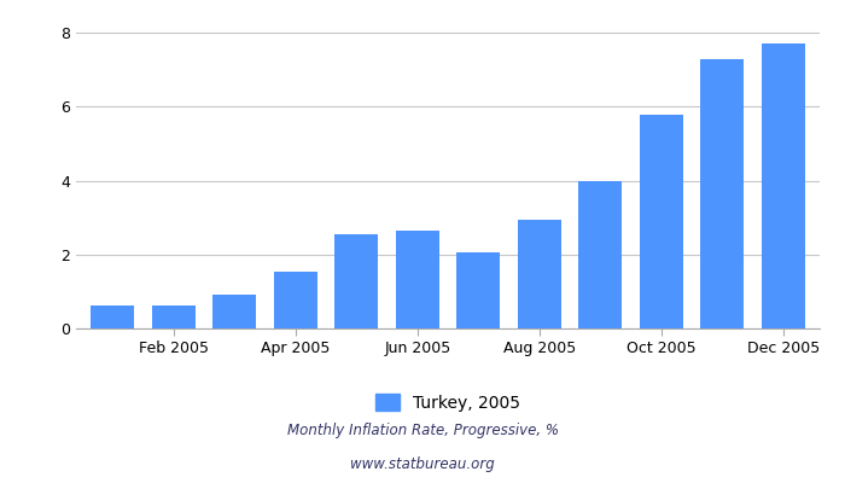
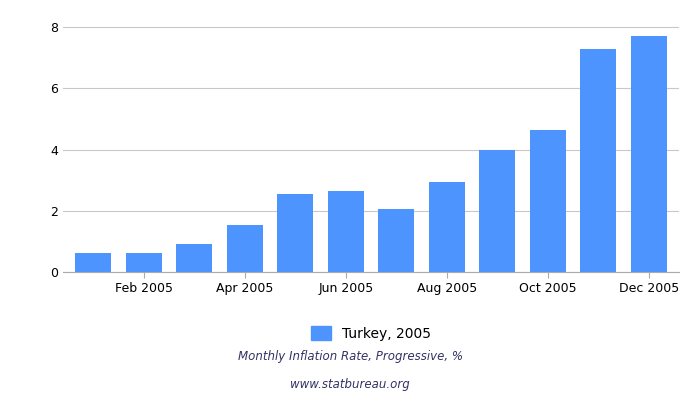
Oct 2005: 5.80 -> 4.65
